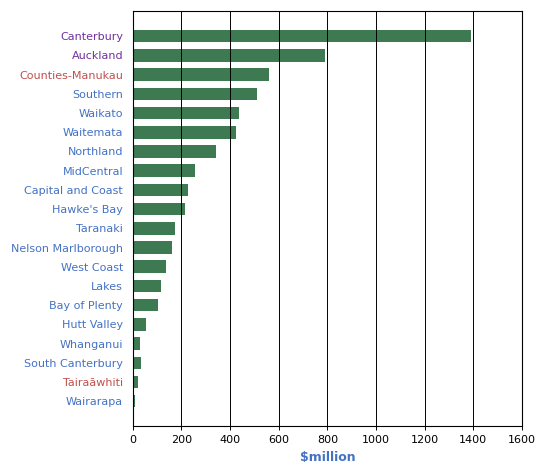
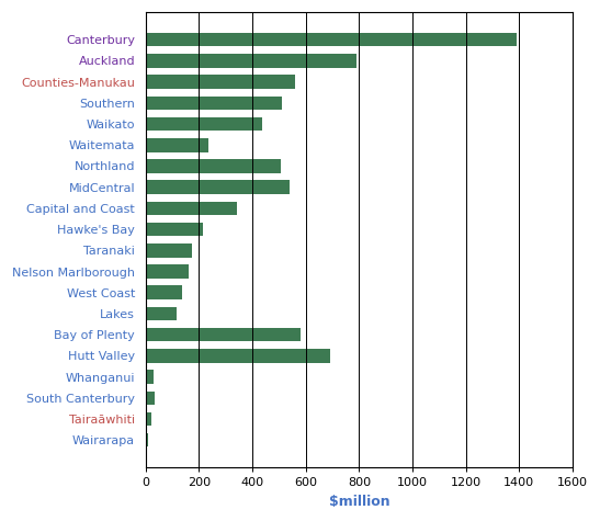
Waitemata: 425 -> 235
Northland: 340 -> 505
MidCentral: 255 -> 540
Capital and Coast: 225 -> 340
Bay of Plenty: 105 -> 580
Hutt Valley: 55 -> 690
